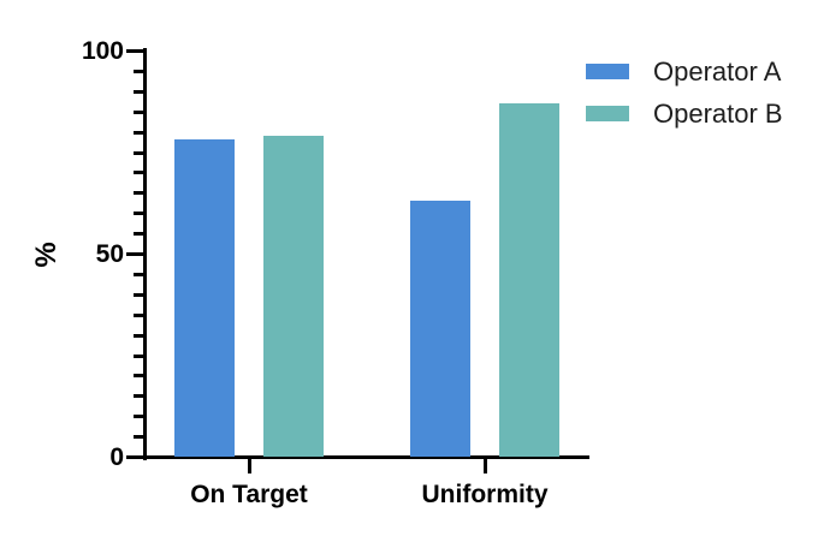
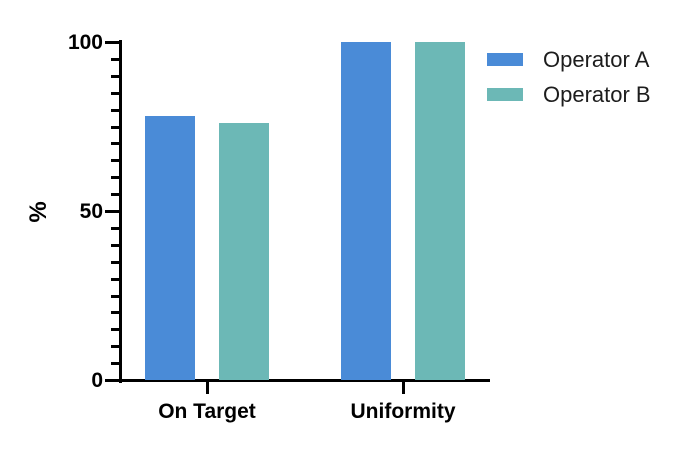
Operator B/On Target: 79 -> 76
Operator A/Uniformity: 63 -> 100
Operator B/Uniformity: 87 -> 100
